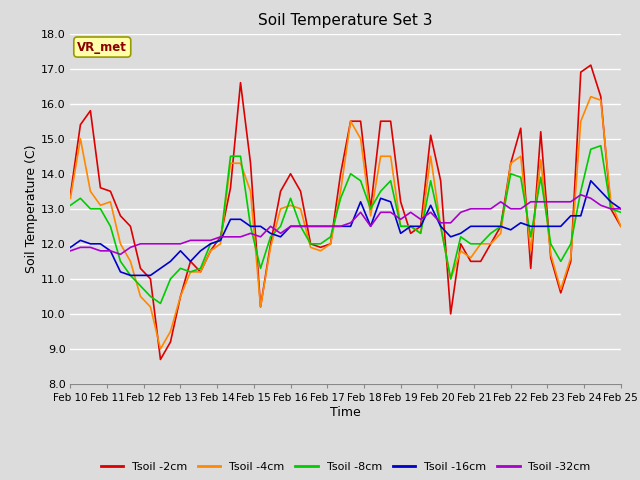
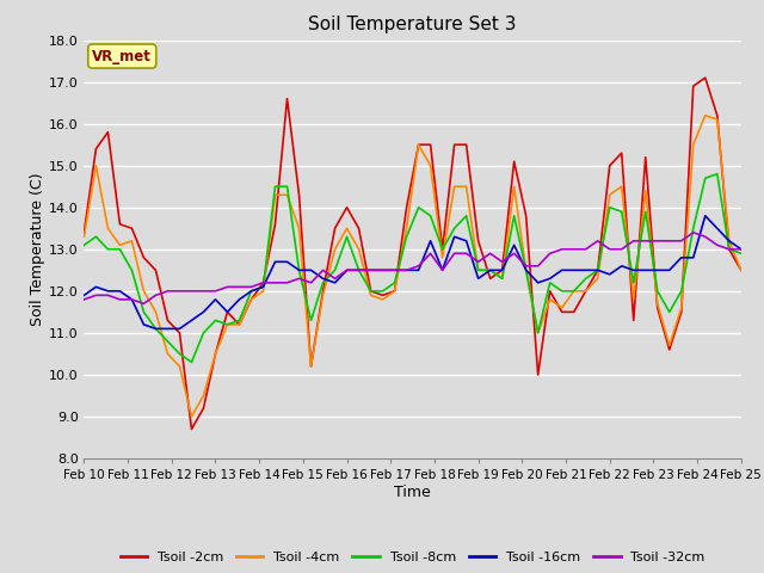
Tsoil -4cm/Feb 16: 13.1 -> 13.5
Tsoil -2cm/Feb 22: 14.3 -> 15.0
